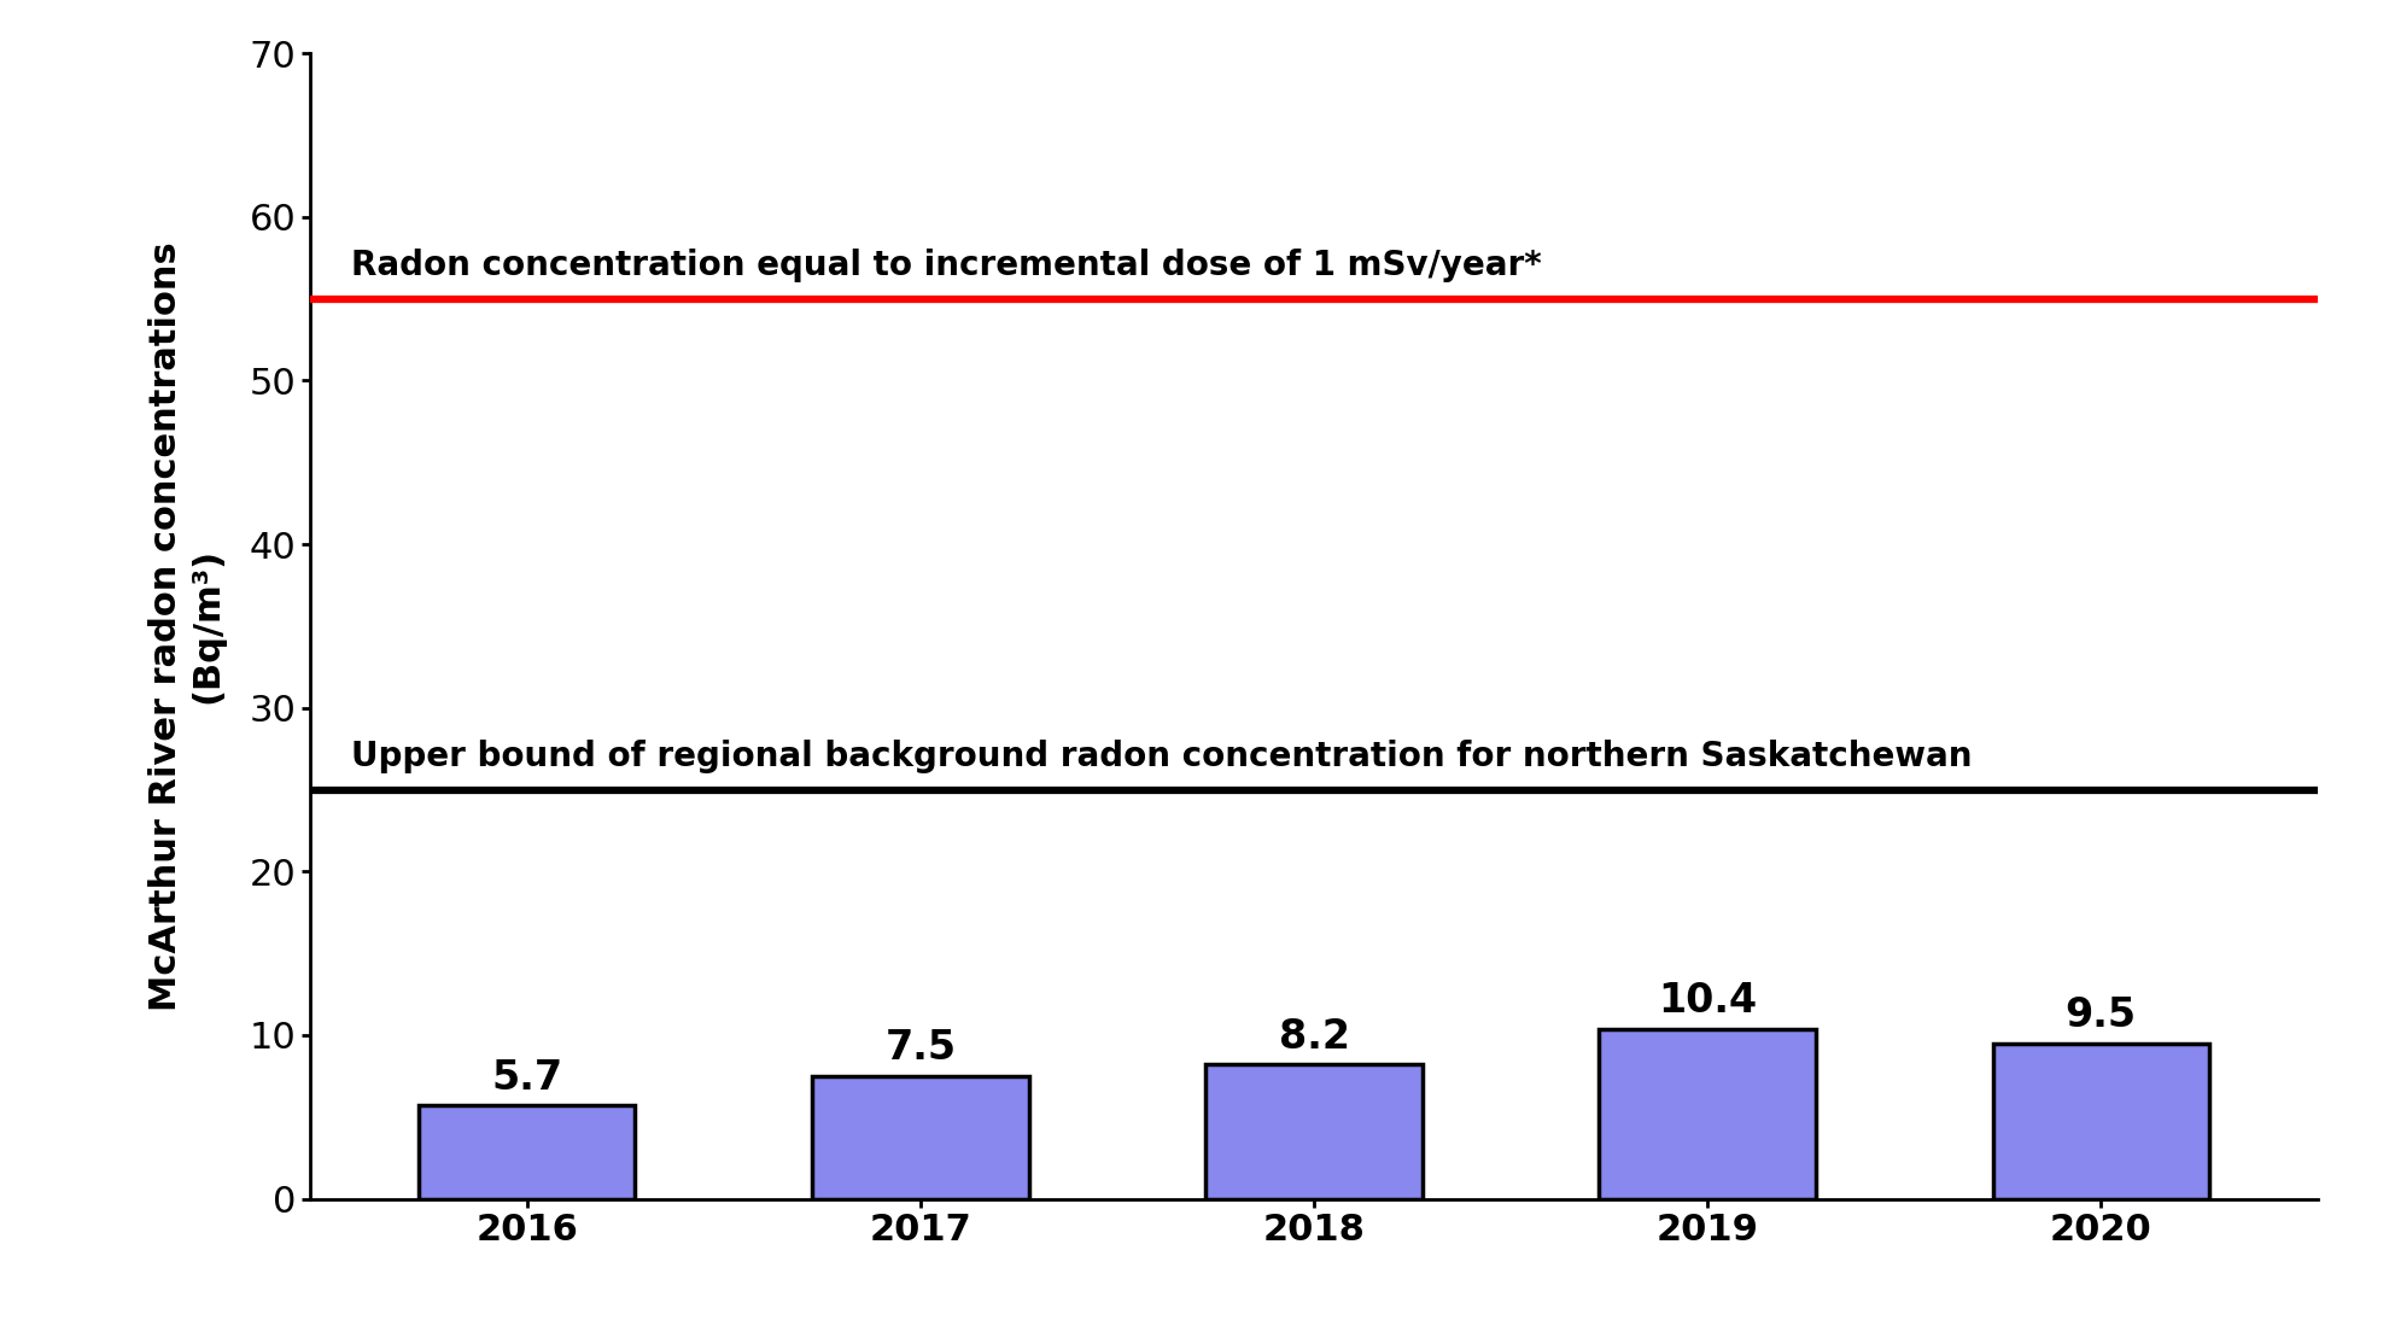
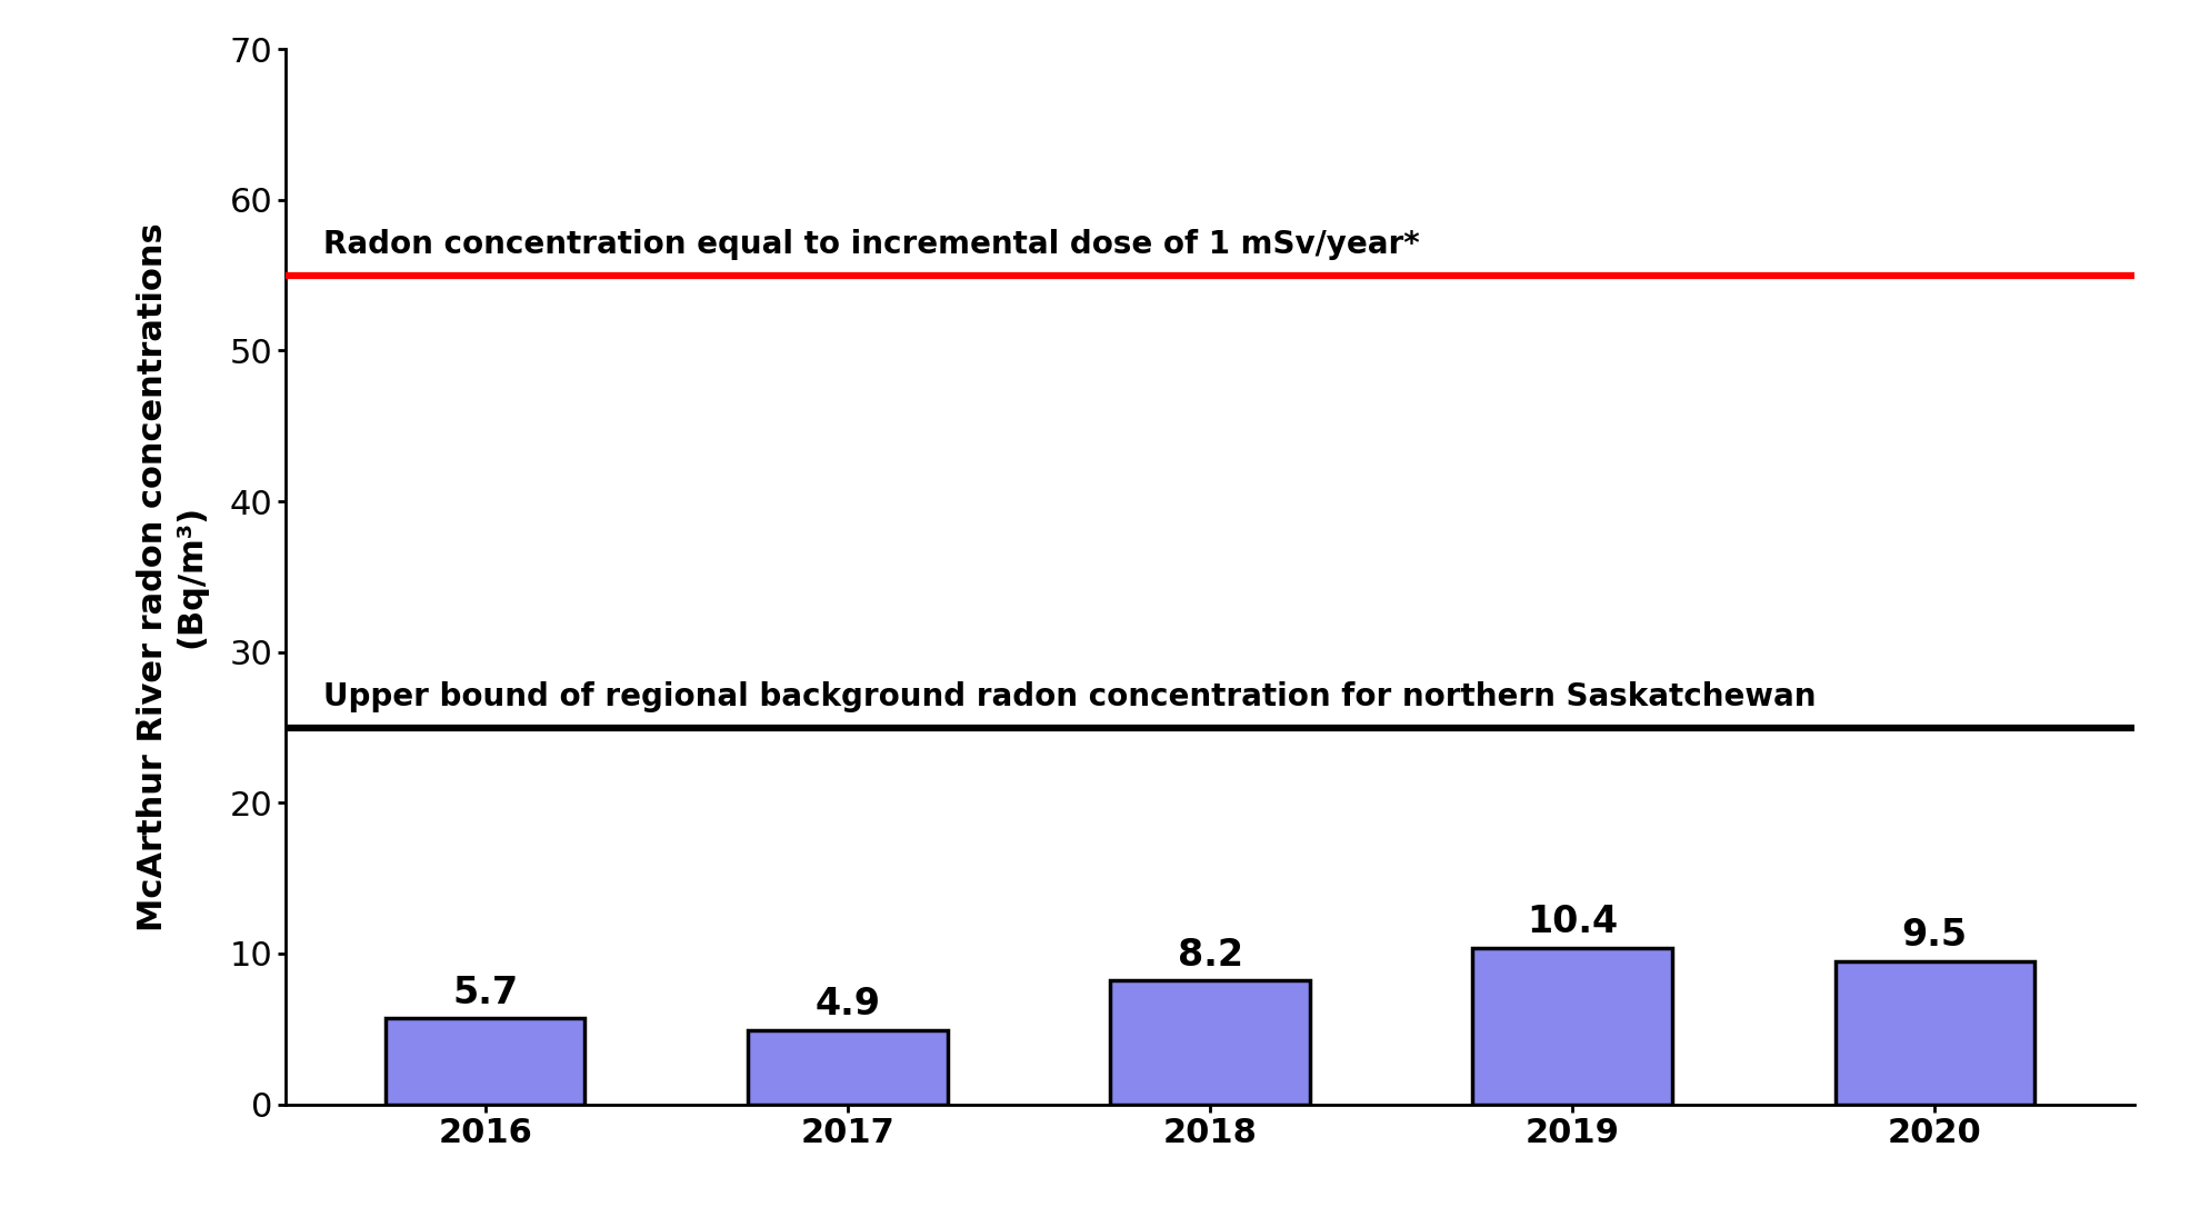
2017: 7.5 -> 4.9
